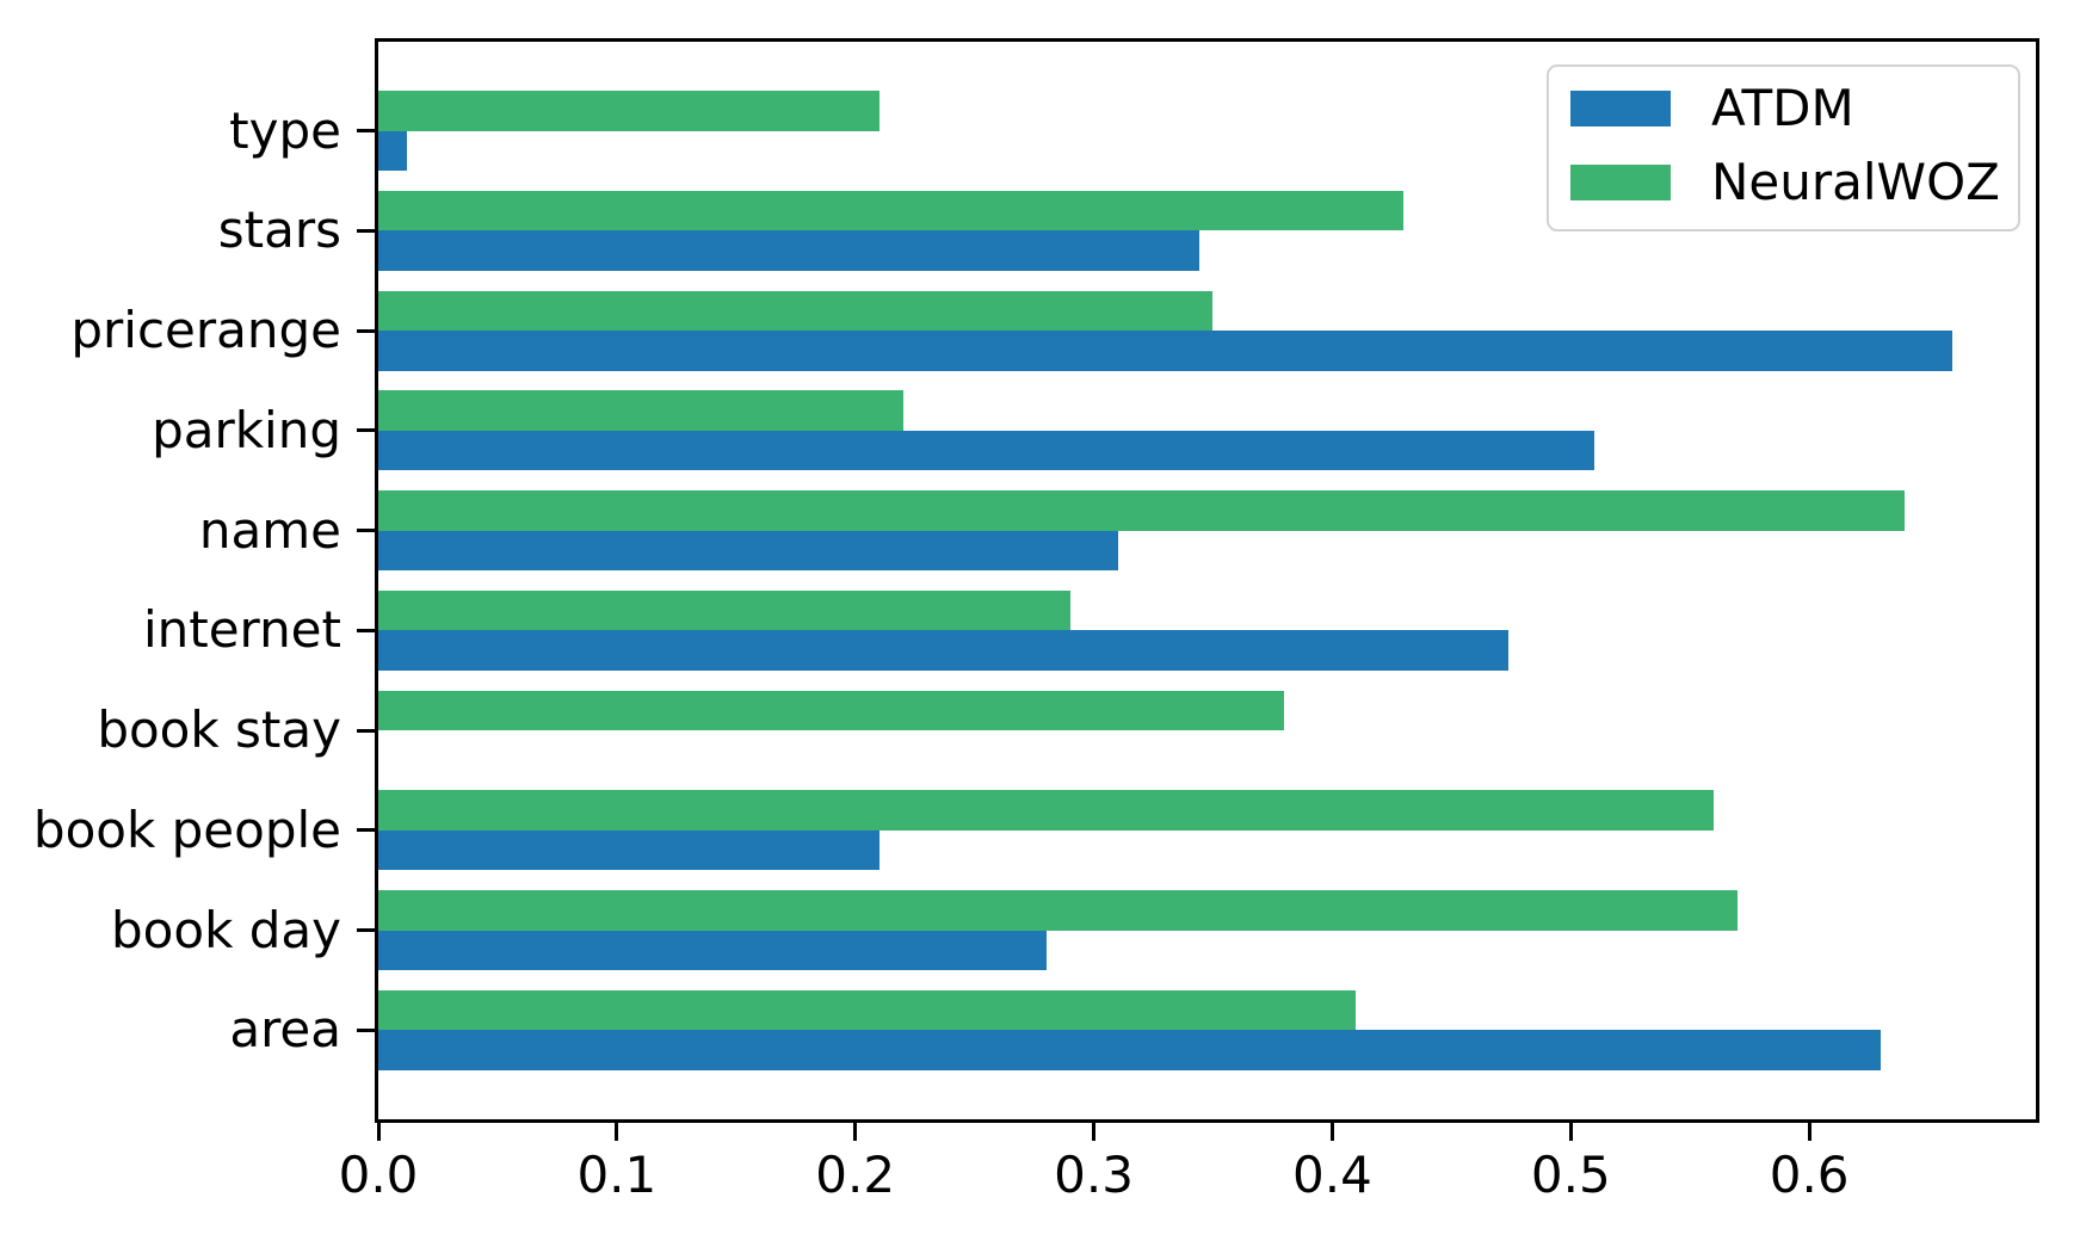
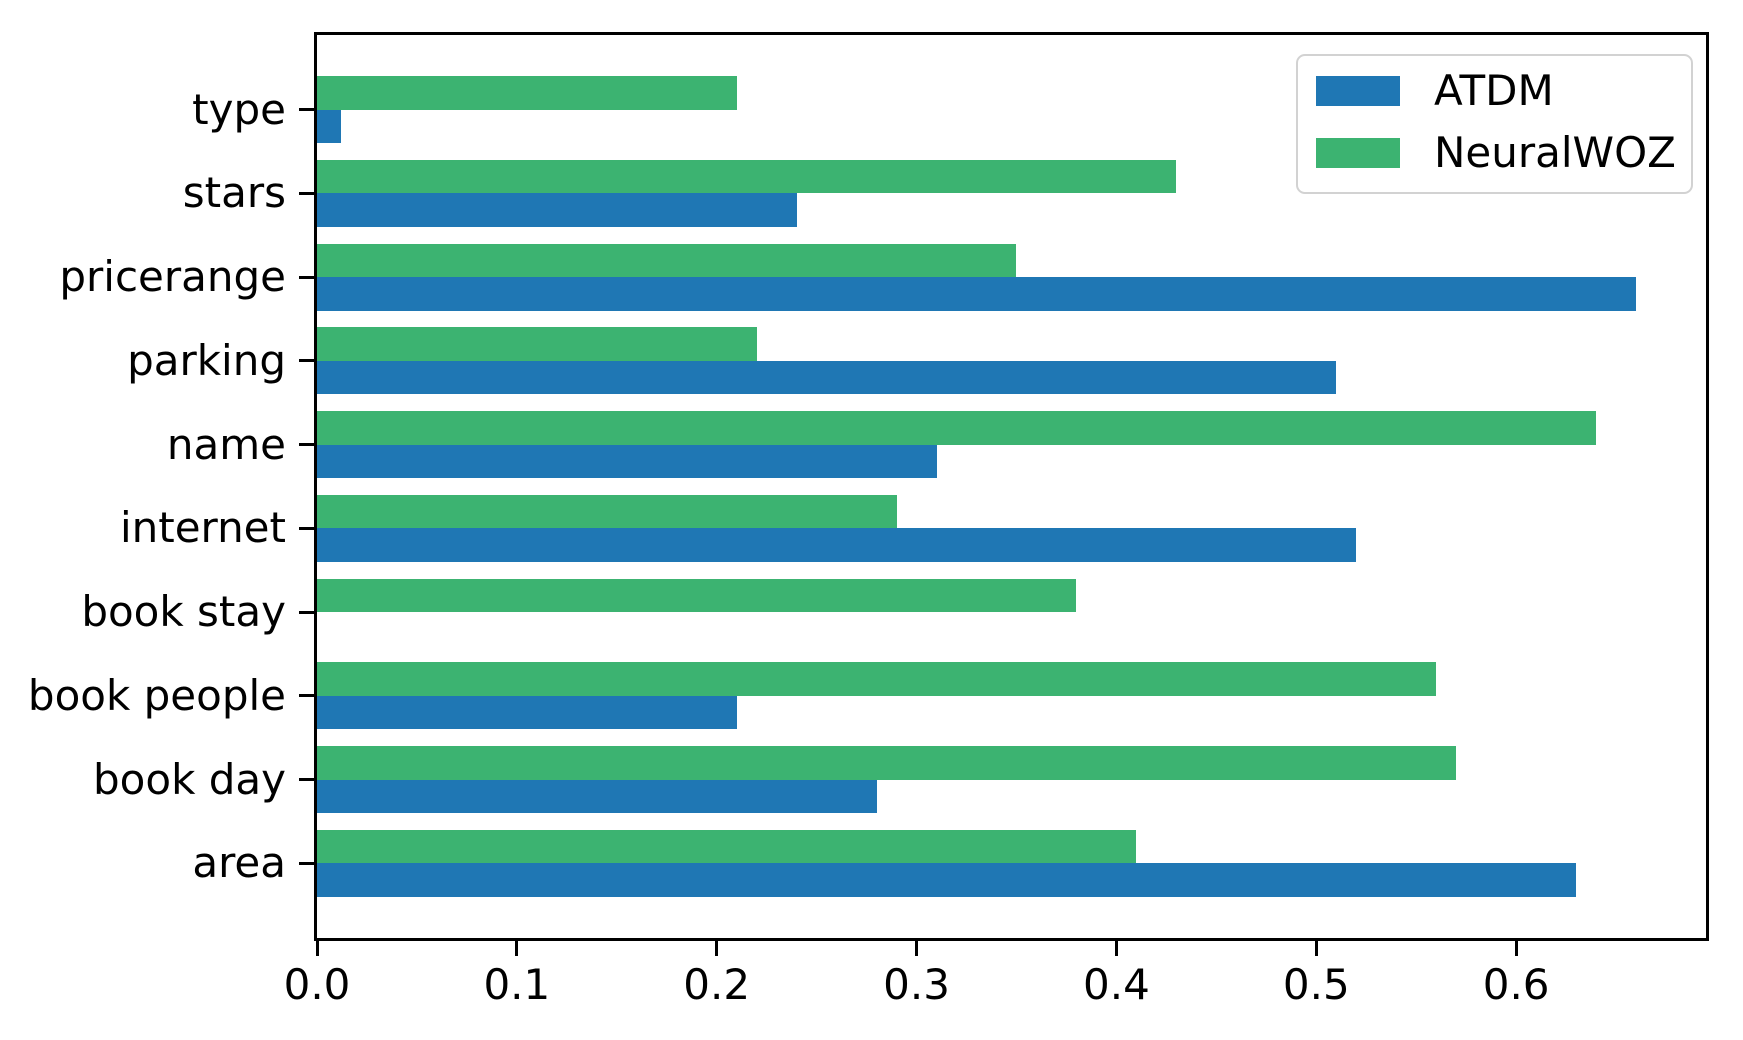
ATDM/stars: 0.344 -> 0.240
ATDM/internet: 0.474 -> 0.520
